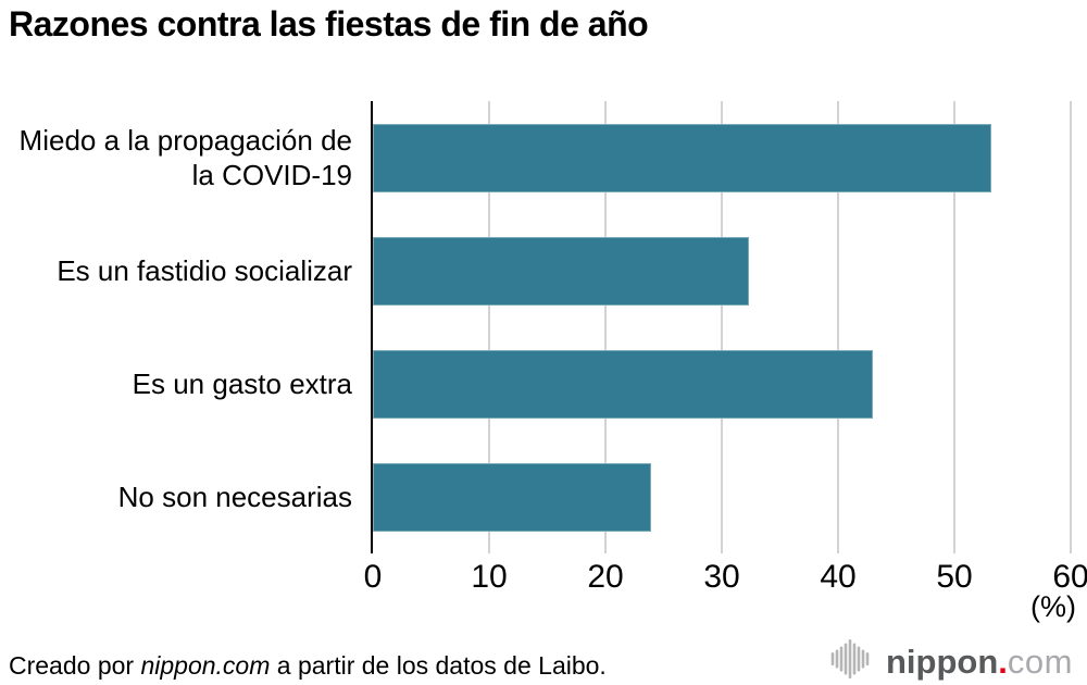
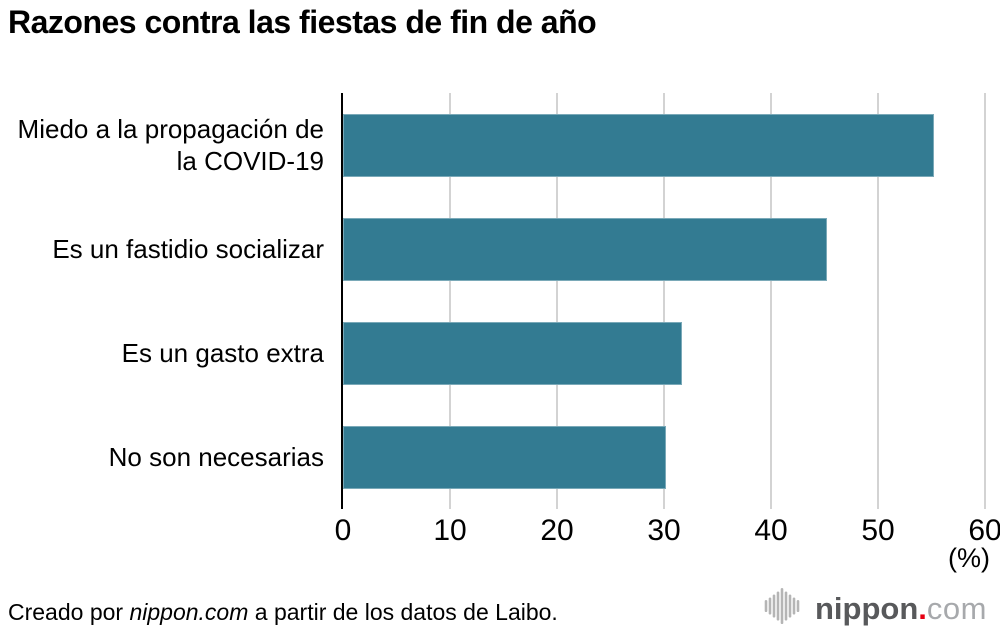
Miedo a la propagación de la COVID-19: 53.2 -> 55.2
Es un fastidio socializar: 32.3 -> 45.2
Es un gasto extra: 43.0 -> 31.7
No son necesarias: 23.9 -> 30.2
